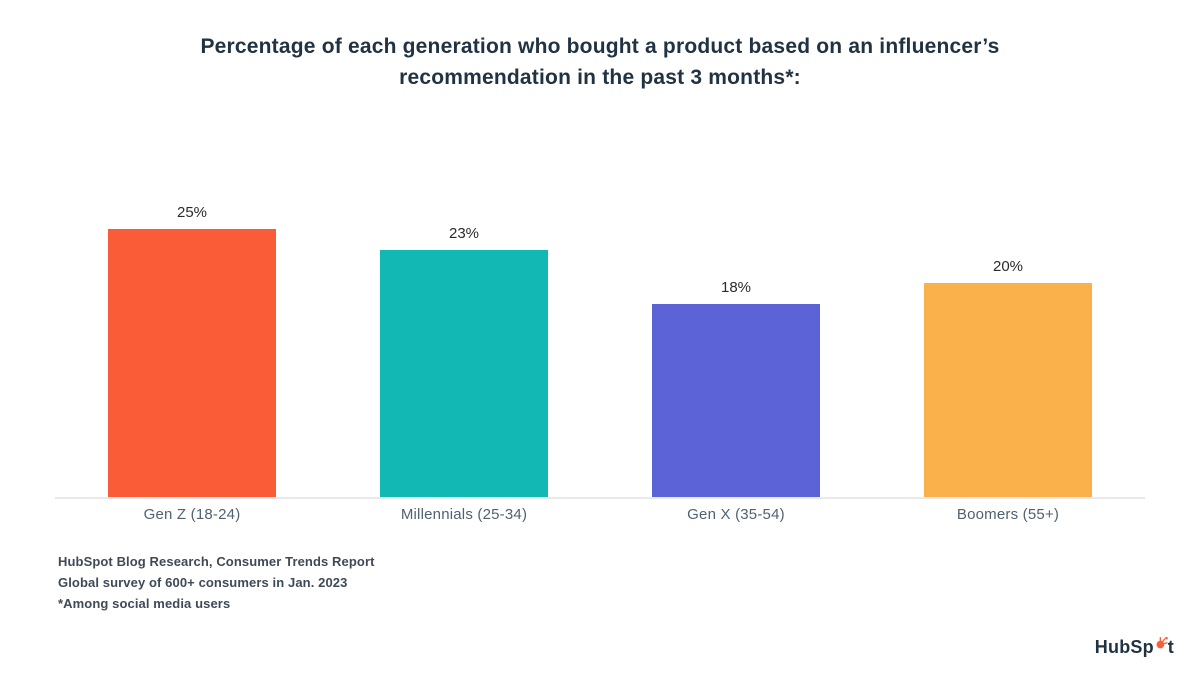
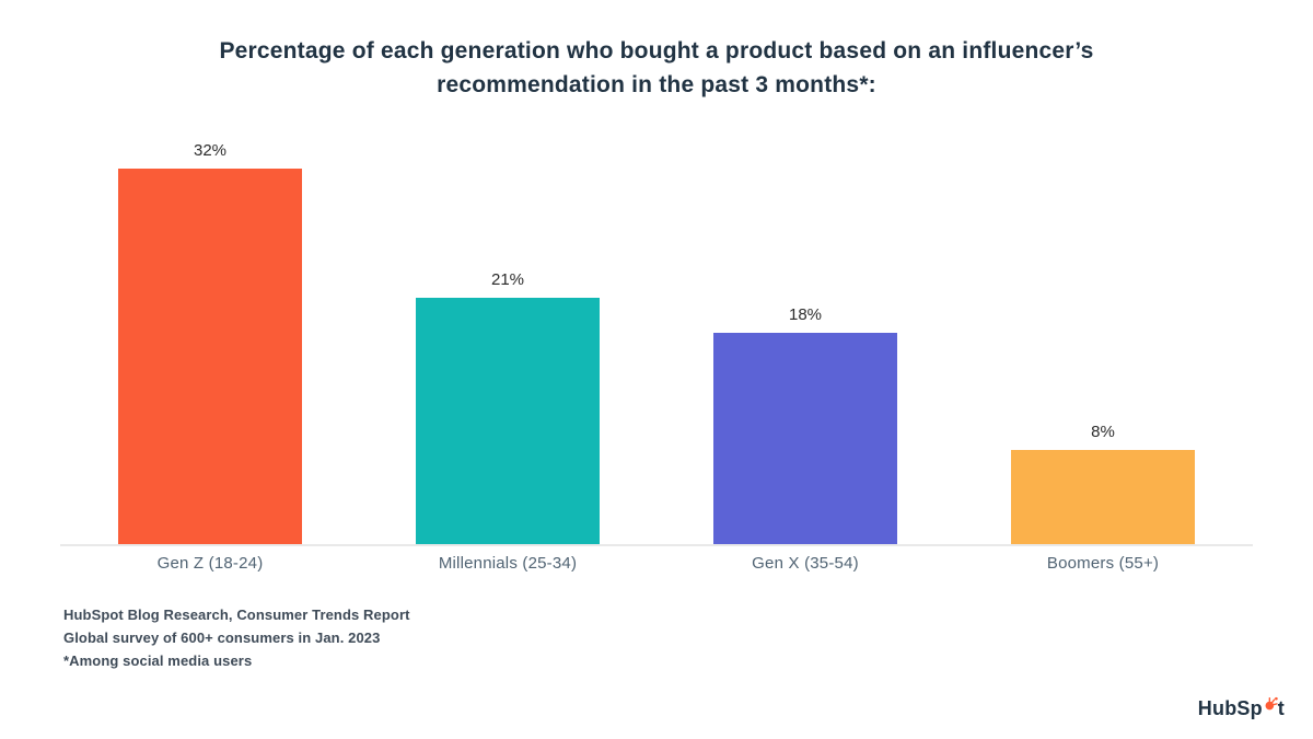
Gen Z (18-24): 25% -> 32%
Millennials (25-34): 23% -> 21%
Boomers (55+): 20% -> 8%
